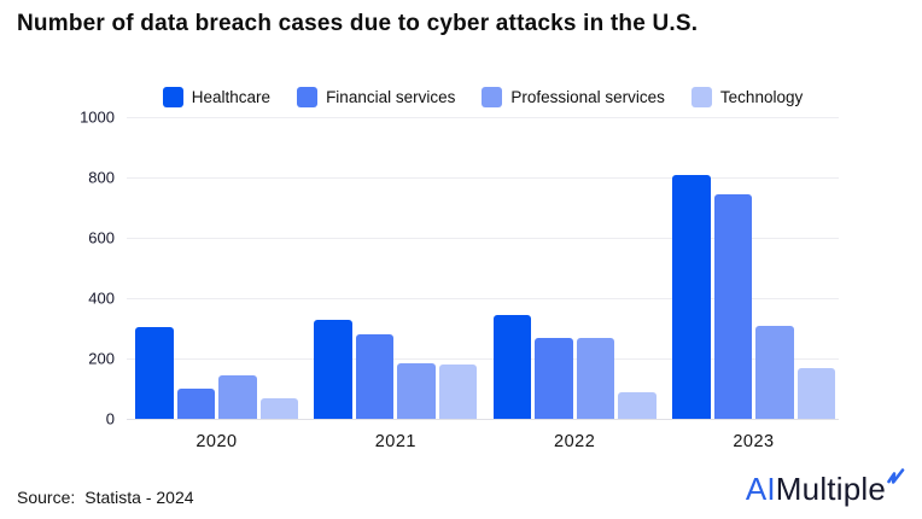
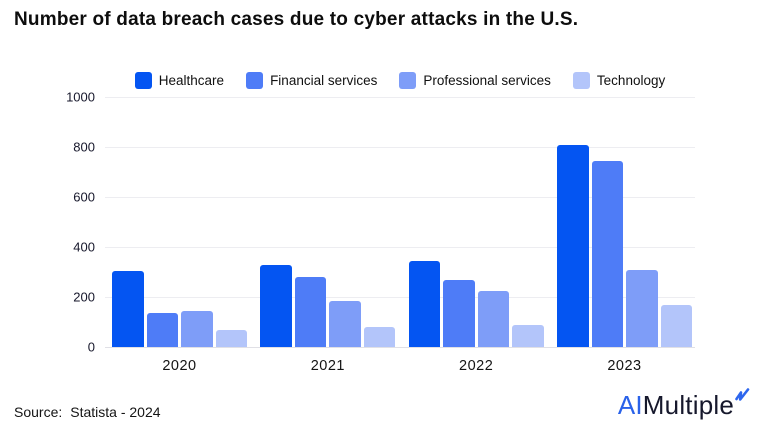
Financial services/2020: 100 -> 140
Technology/2021: 180 -> 80
Professional services/2022: 270 -> 220
